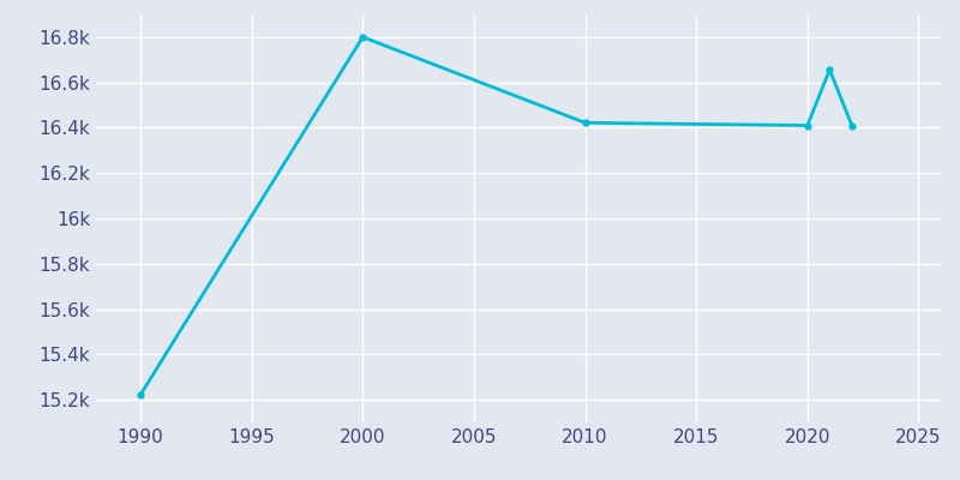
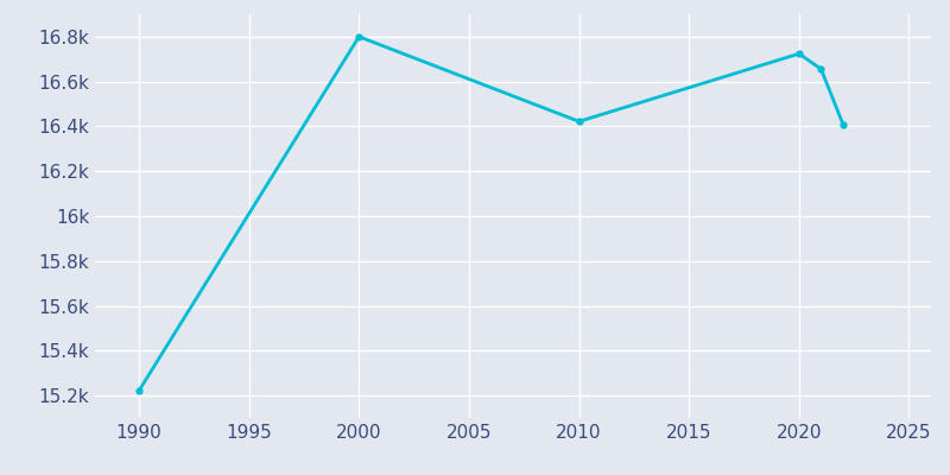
2020: 16.41k -> 16.72k
